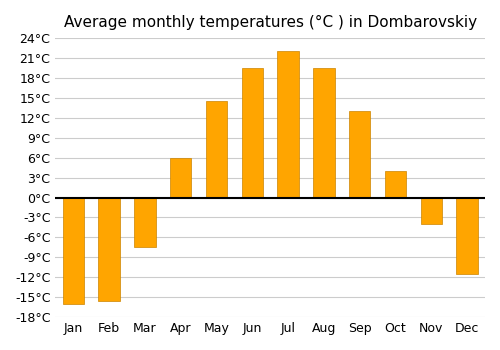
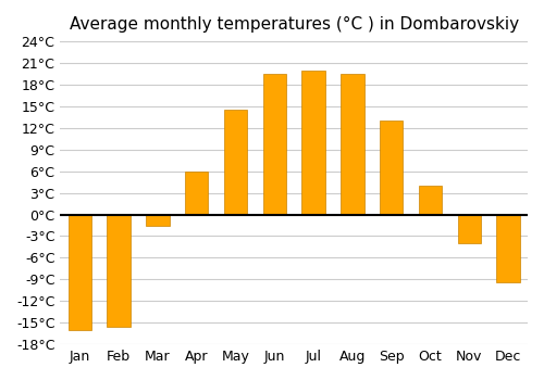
Mar: -7.5°C -> -1.6°C
Jul: 22.0°C -> 20.0°C
Dec: -11.5°C -> -9.4°C
